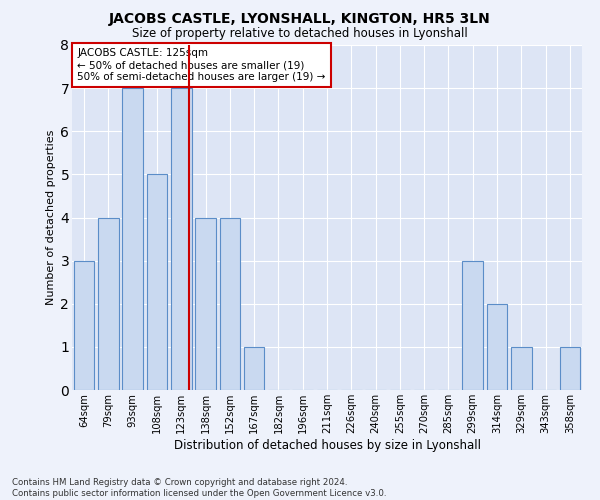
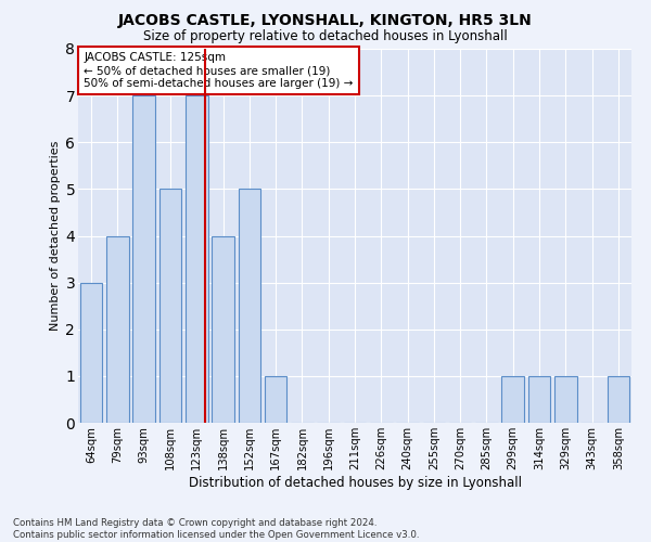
152sqm: 4 -> 5
299sqm: 3 -> 1
314sqm: 2 -> 1
